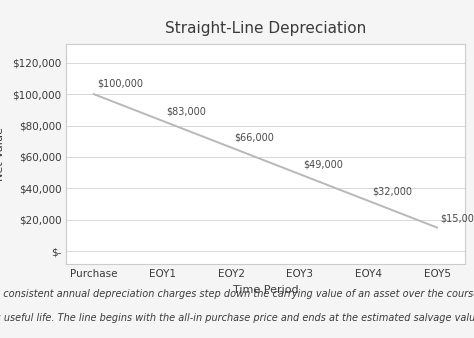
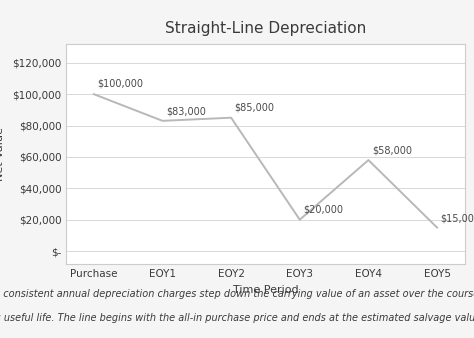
EOY2: $66,000 -> $85,000
EOY3: $49,000 -> $20,000
EOY4: $32,000 -> $58,000
